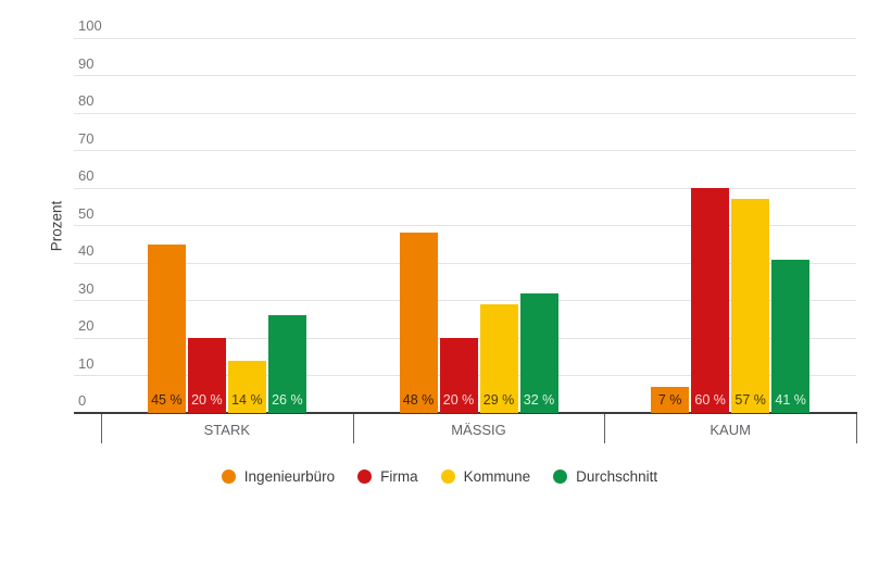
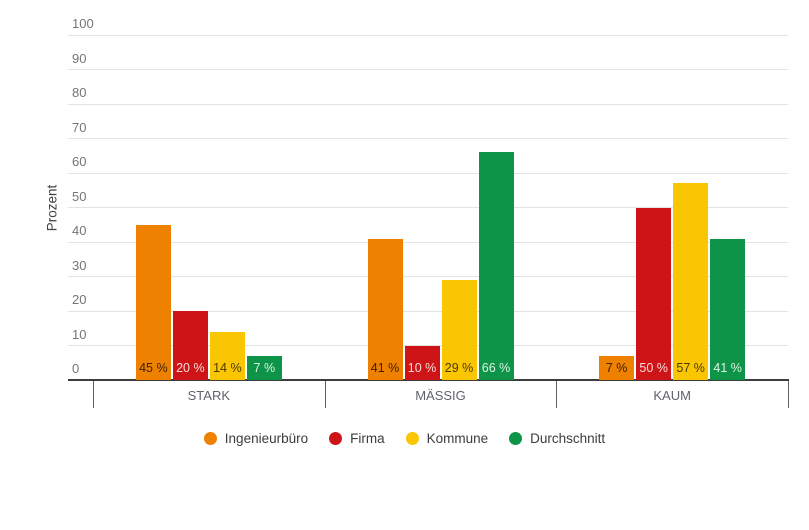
Durchschnitt/STARK: 26 -> 7
Ingenieurbüro/MÄSSIG: 48 -> 41
Firma/MÄSSIG: 20 -> 10
Durchschnitt/MÄSSIG: 32 -> 66
Firma/KAUM: 60 -> 50
